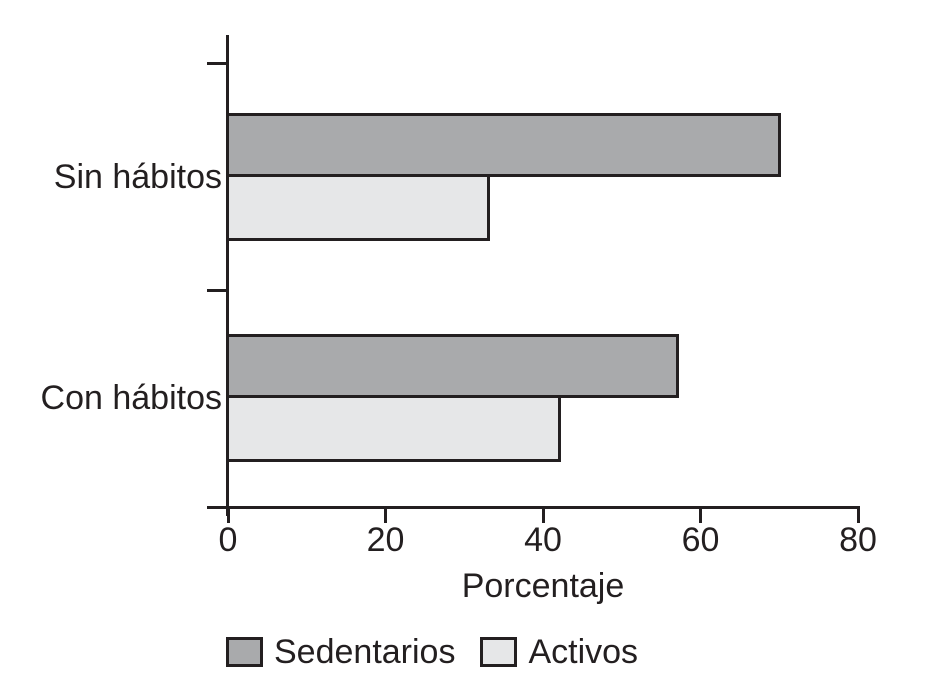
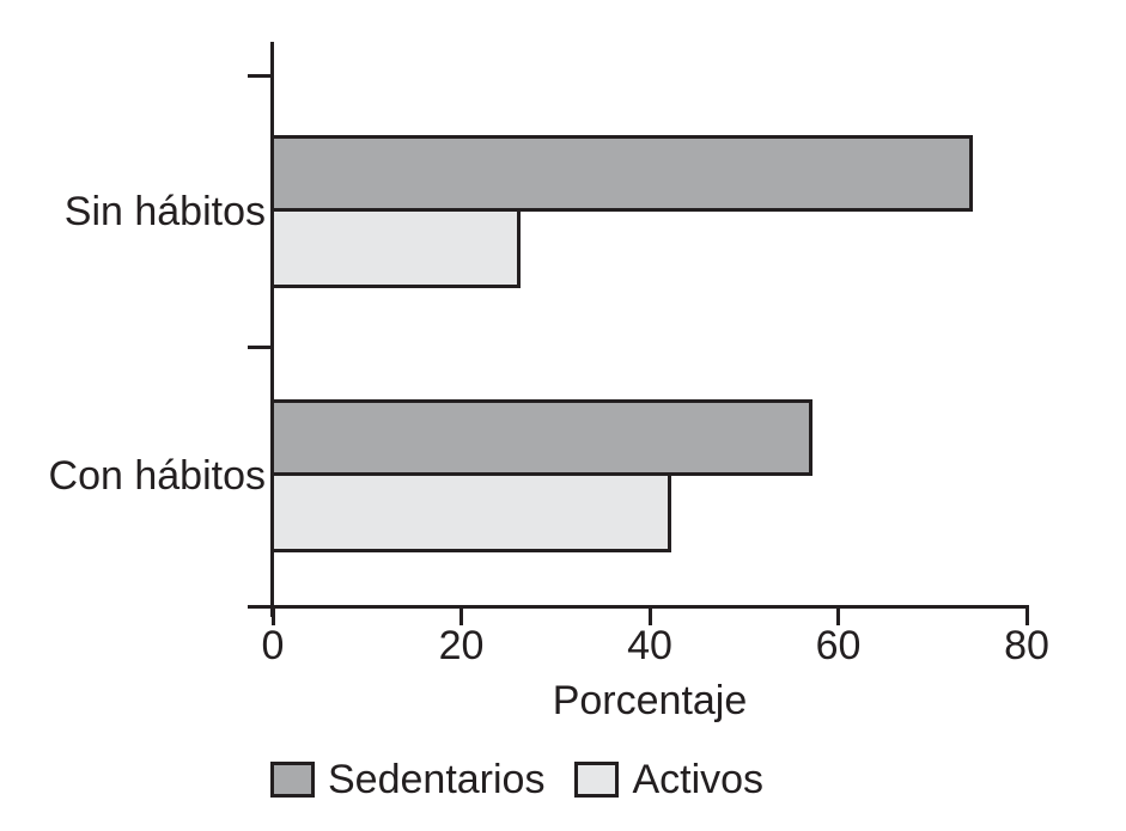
Sedentarios/Sin hábitos: 70 -> 74
Activos/Sin hábitos: 33 -> 26
